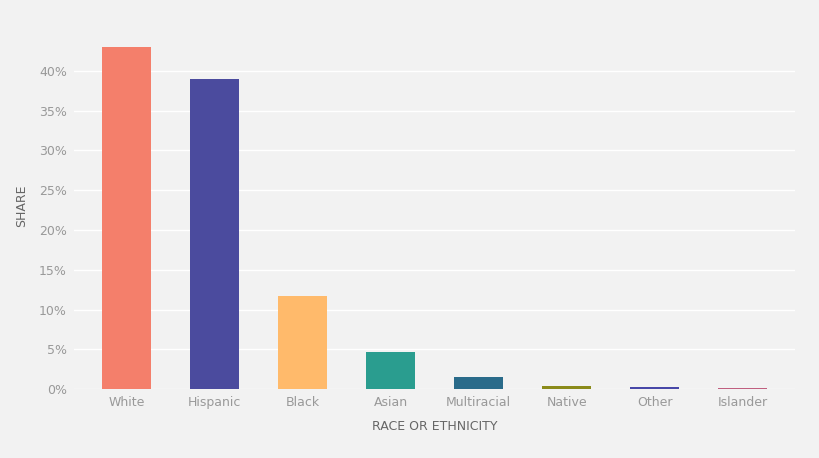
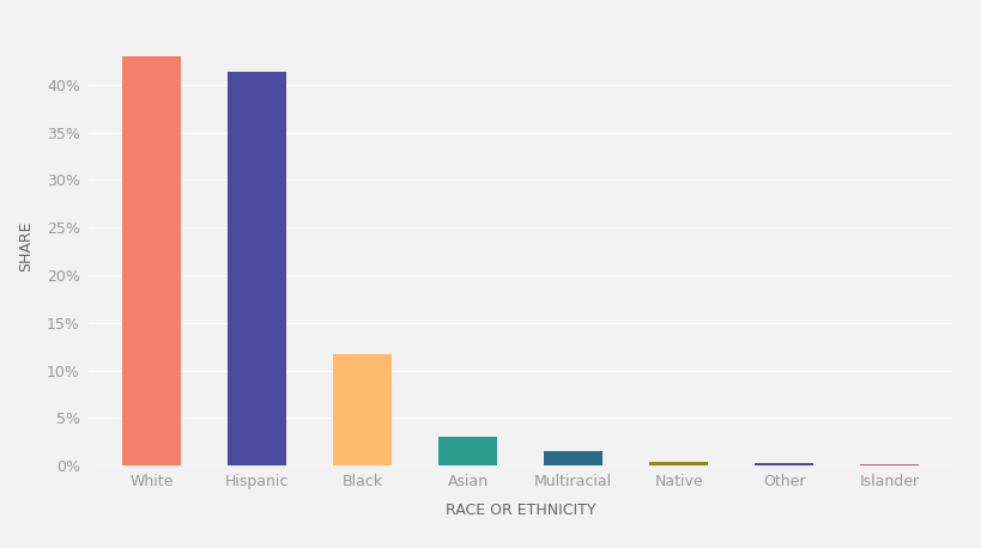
Hispanic: 39.0% -> 41.4%
Asian: 4.7% -> 3.0%
